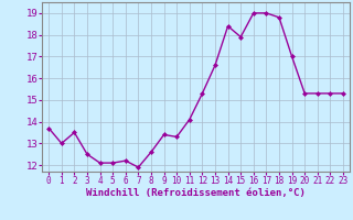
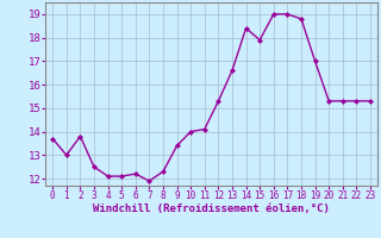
2: 13.5 -> 13.8
8: 12.6 -> 12.3
10: 13.3 -> 14.0
